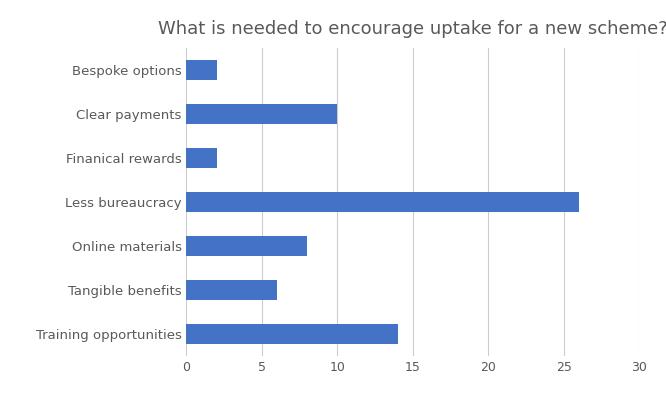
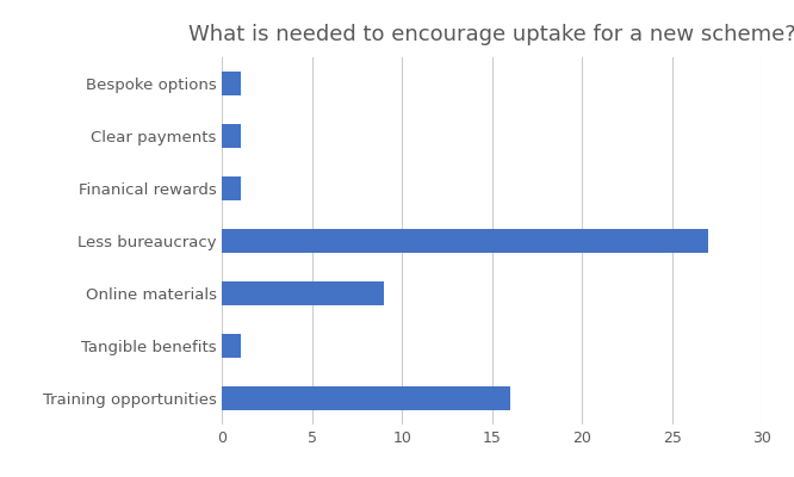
Bespoke options: 2 -> 1
Clear payments: 10 -> 1
Finanical rewards: 2 -> 1
Less bureaucracy: 26 -> 27
Online materials: 8 -> 9
Tangible benefits: 6 -> 1
Training opportunities: 14 -> 16
